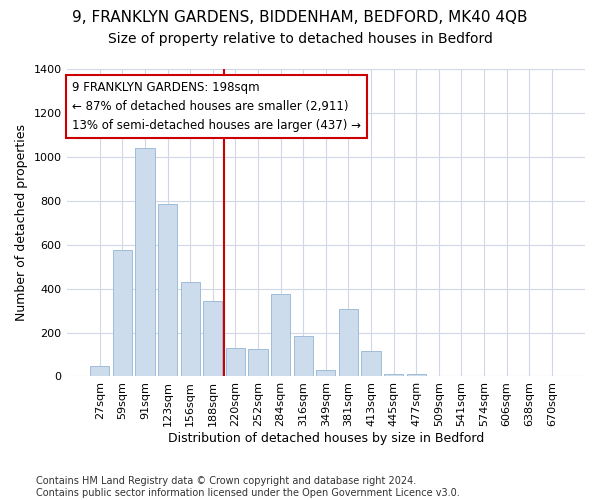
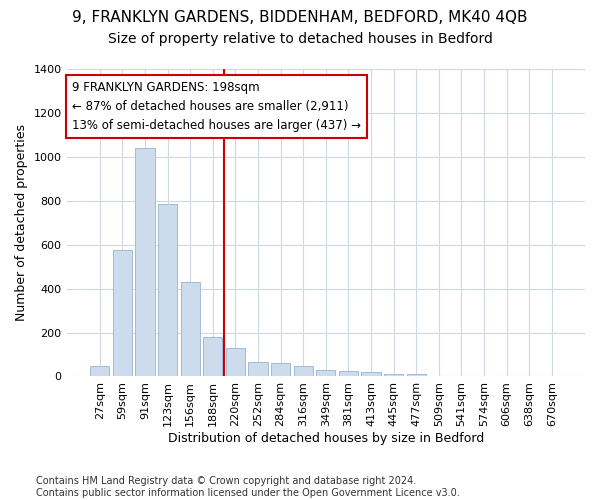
188sqm: 345 -> 180
252sqm: 125 -> 65
284sqm: 375 -> 63
316sqm: 185 -> 47
381sqm: 305 -> 27
413sqm: 115 -> 20
